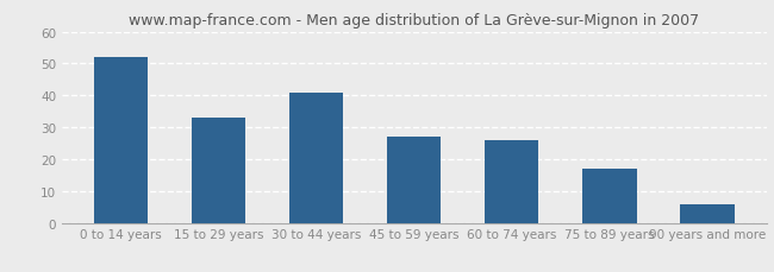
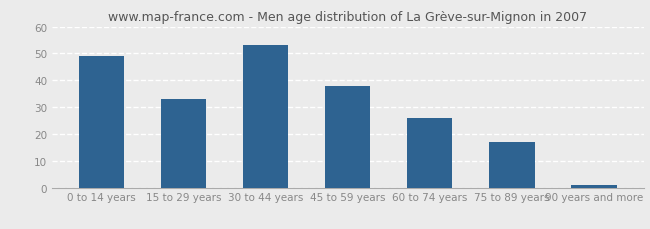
0 to 14 years: 52 -> 49
30 to 44 years: 41 -> 53
45 to 59 years: 27 -> 38
90 years and more: 6 -> 1
